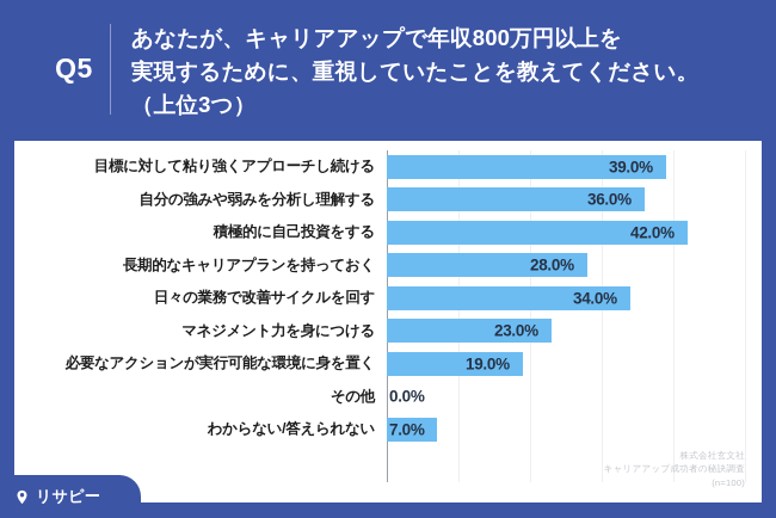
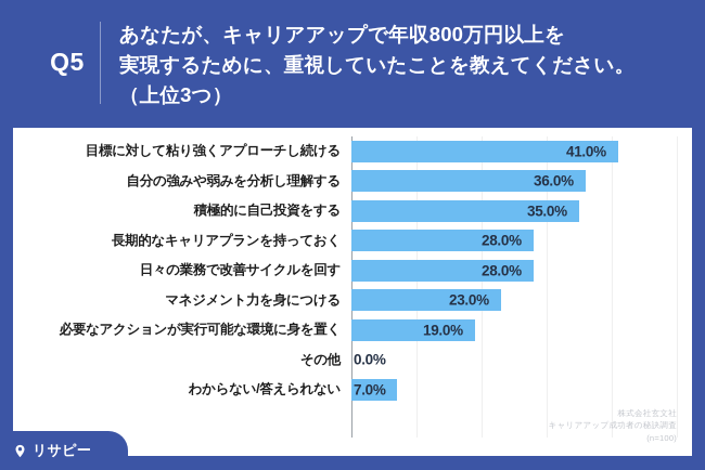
目標に対して粘り強くアプローチし続ける: 39.0% -> 41.0%
積極的に自己投資をする: 42.0% -> 35.0%
日々の業務で改善サイクルを回す: 34.0% -> 28.0%
